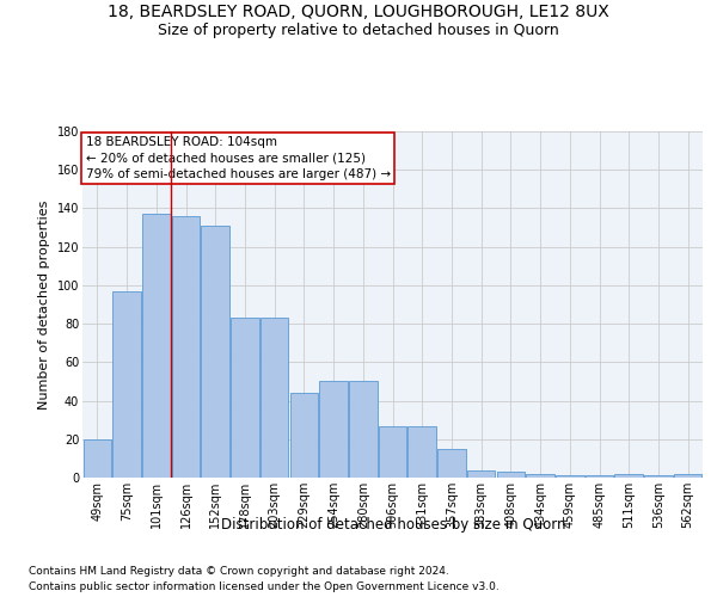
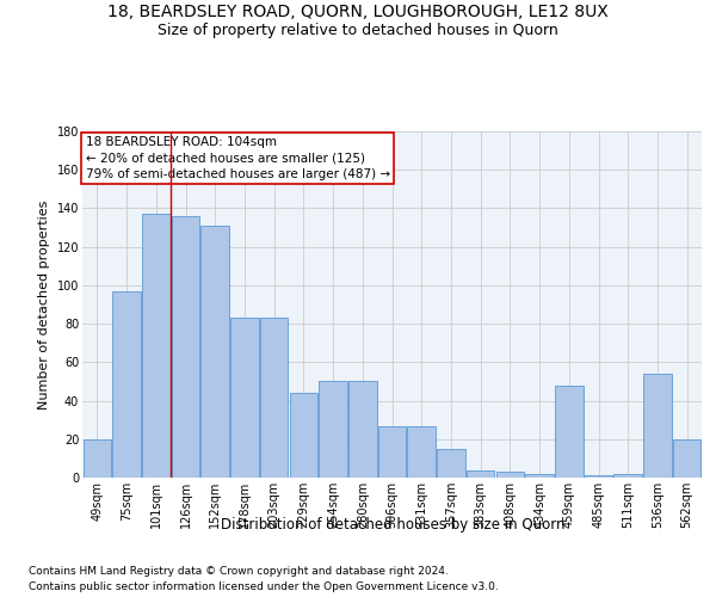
459sqm: 1 -> 48
536sqm: 1 -> 54
562sqm: 2 -> 20
